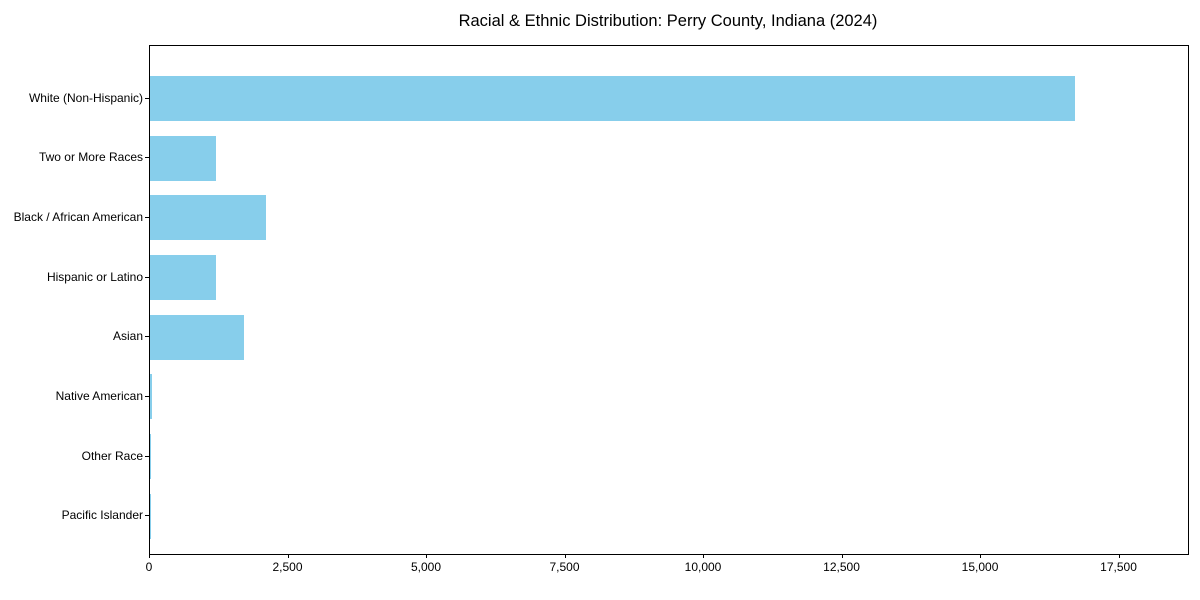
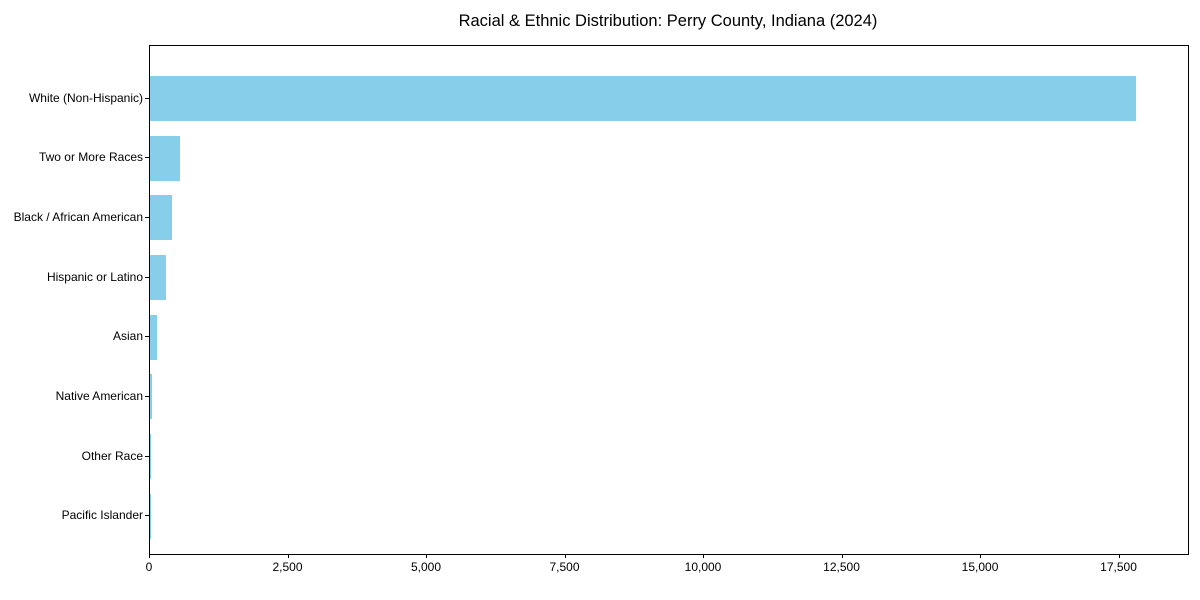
White (Non-Hispanic): 16700 -> 17800
Two or More Races: 1200 -> 500
Black / African American: 2100 -> 400
Hispanic or Latino: 1200 -> 300
Asian: 1700 -> 100
